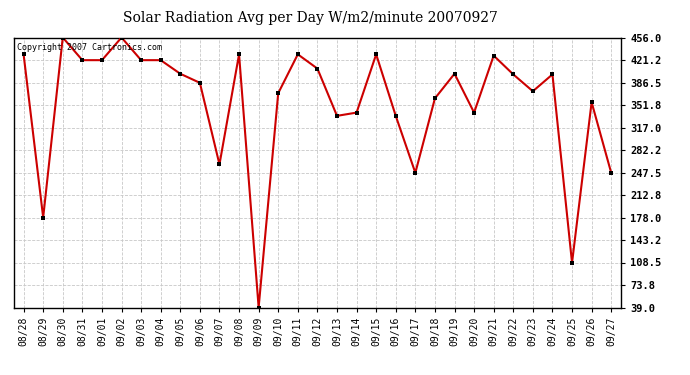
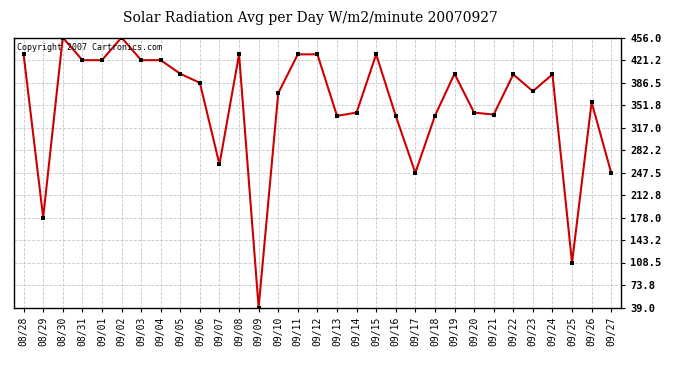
09/12: 408 -> 430
09/18: 362 -> 335
09/21: 428 -> 337
